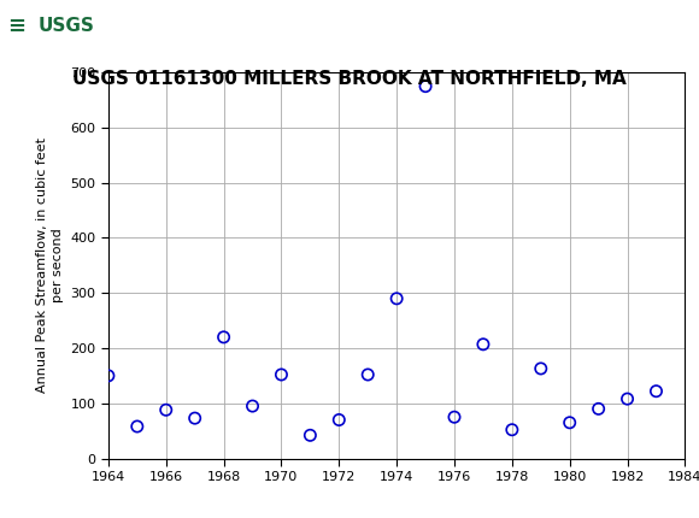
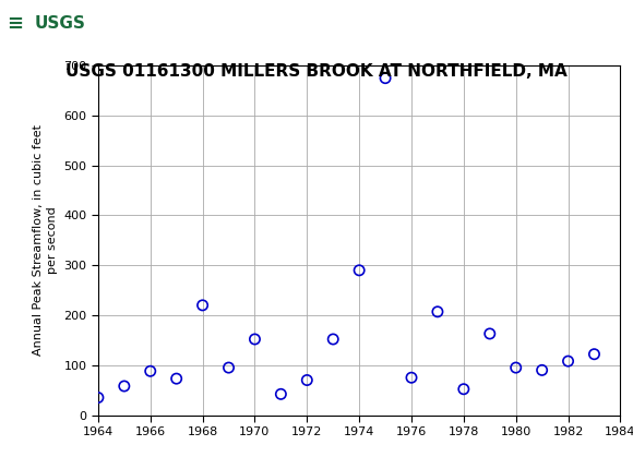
1964: 150 -> 35
1980: 65 -> 95
